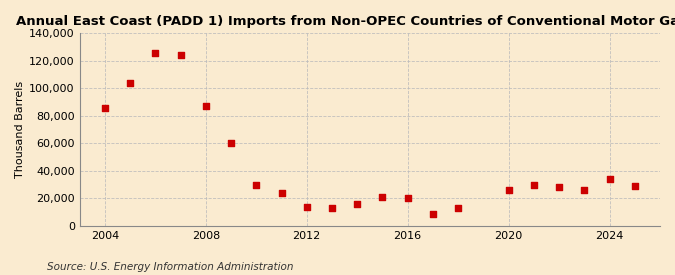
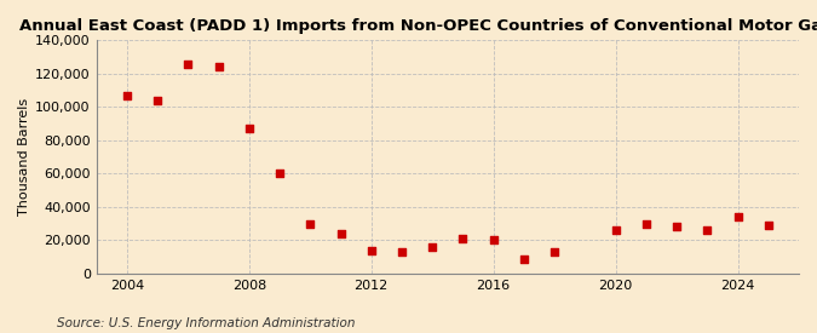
2004: 86,000 -> 107,000
